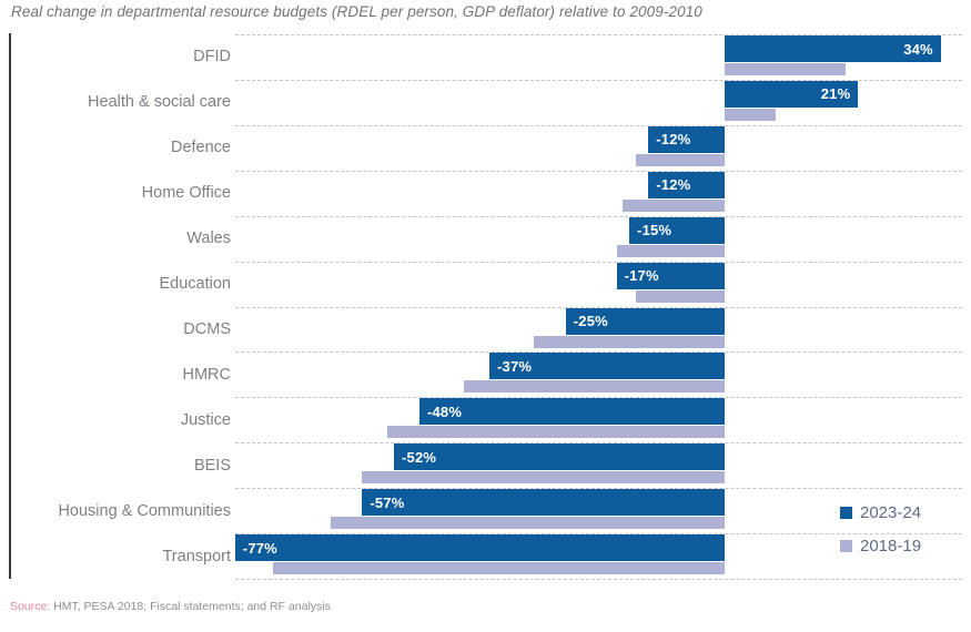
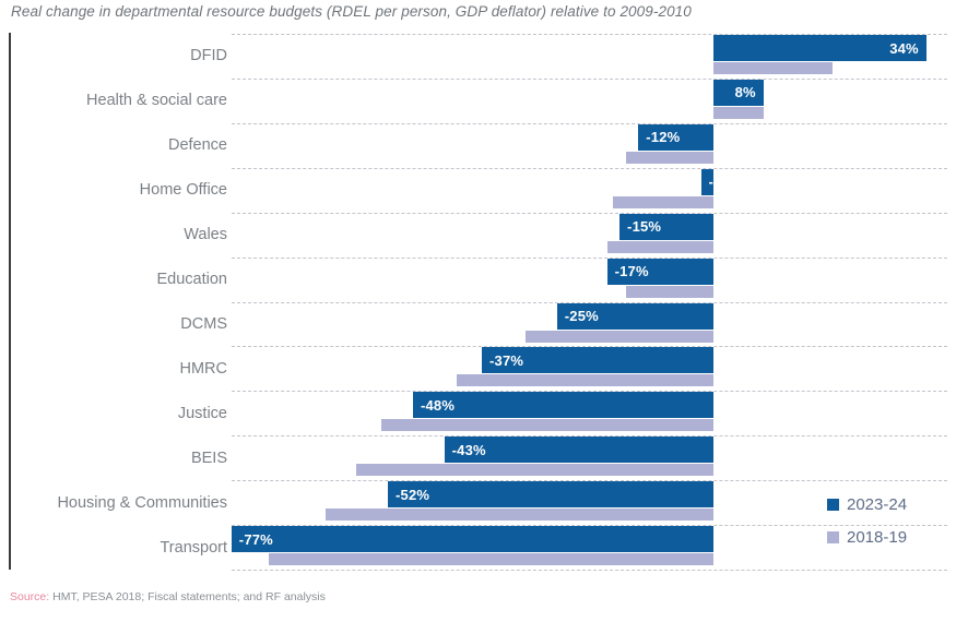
2023-24/Health & social care: 21% -> 8%
2023-24/Home Office: -12% -> -2%
2023-24/BEIS: -52% -> -43%
2023-24/Housing & Communities: -57% -> -52%
